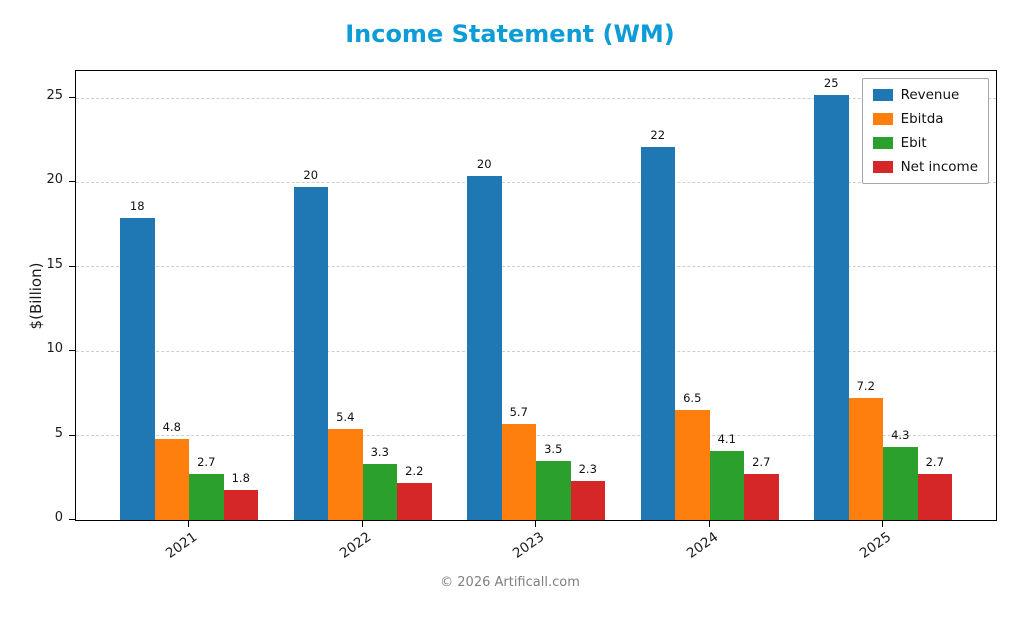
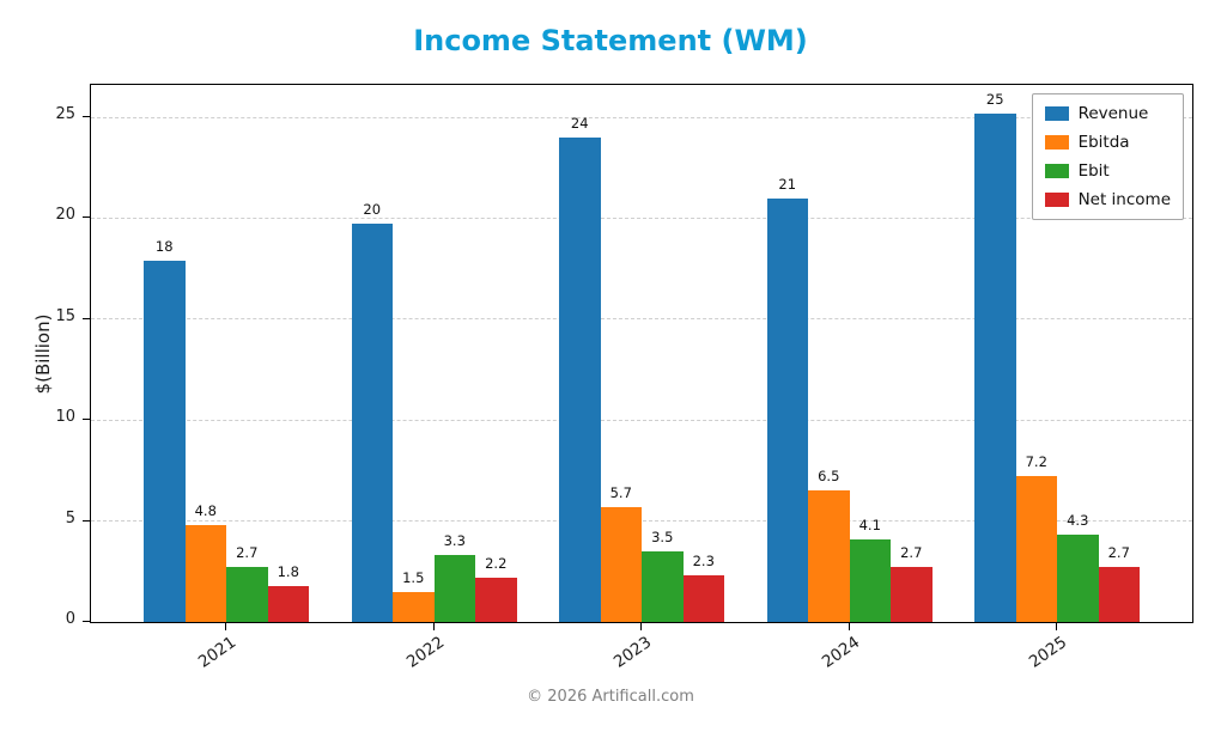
Ebitda/2022: 5.4 -> 1.5
Revenue/2023: 20 -> 24
Revenue/2024: 22 -> 21
